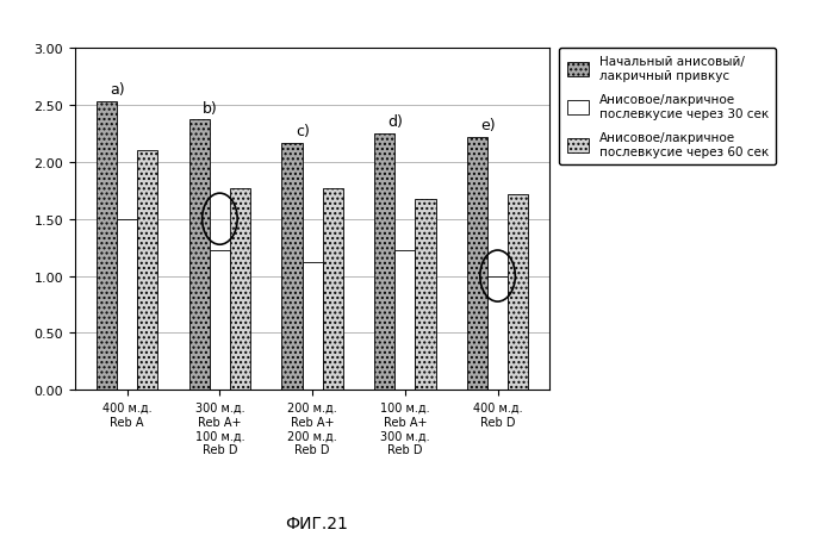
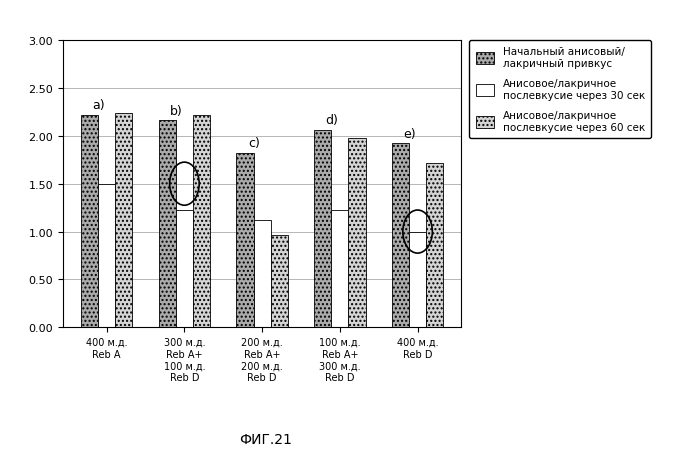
Начальный анисовый/ лакричный привкус/400 м.д. Reb A: 2.53 -> 2.22
Анисовое/лакричное послевкусие через 60 сек/400 м.д. Reb A: 2.10 -> 2.24
Начальный анисовый/ лакричный привкус/300 м.д. Reb A+ 100 м.д. Reb D: 2.37 -> 2.16
Анисовое/лакричное послевкусие через 60 сек/300 м.д. Reb A+ 100 м.д. Reb D: 1.77 -> 2.22
Начальный анисовый/ лакричный привкус/200 м.д. Reb A+ 200 м.д. Reb D: 2.17 -> 1.82
Анисовое/лакричное послевкусие через 60 сек/200 м.д. Reb A+ 200 м.д. Reb D: 1.77 -> 0.96
Начальный анисовый/ лакричный привкус/100 м.д. Reb A+ 300 м.д. Reb D: 2.25 -> 2.06
Анисовое/лакричное послевкусие через 60 сек/100 м.д. Reb A+ 300 м.д. Reb D: 1.67 -> 1.98
Начальный анисовый/ лакричный привкус/400 м.д. Reb D: 2.22 -> 1.92
